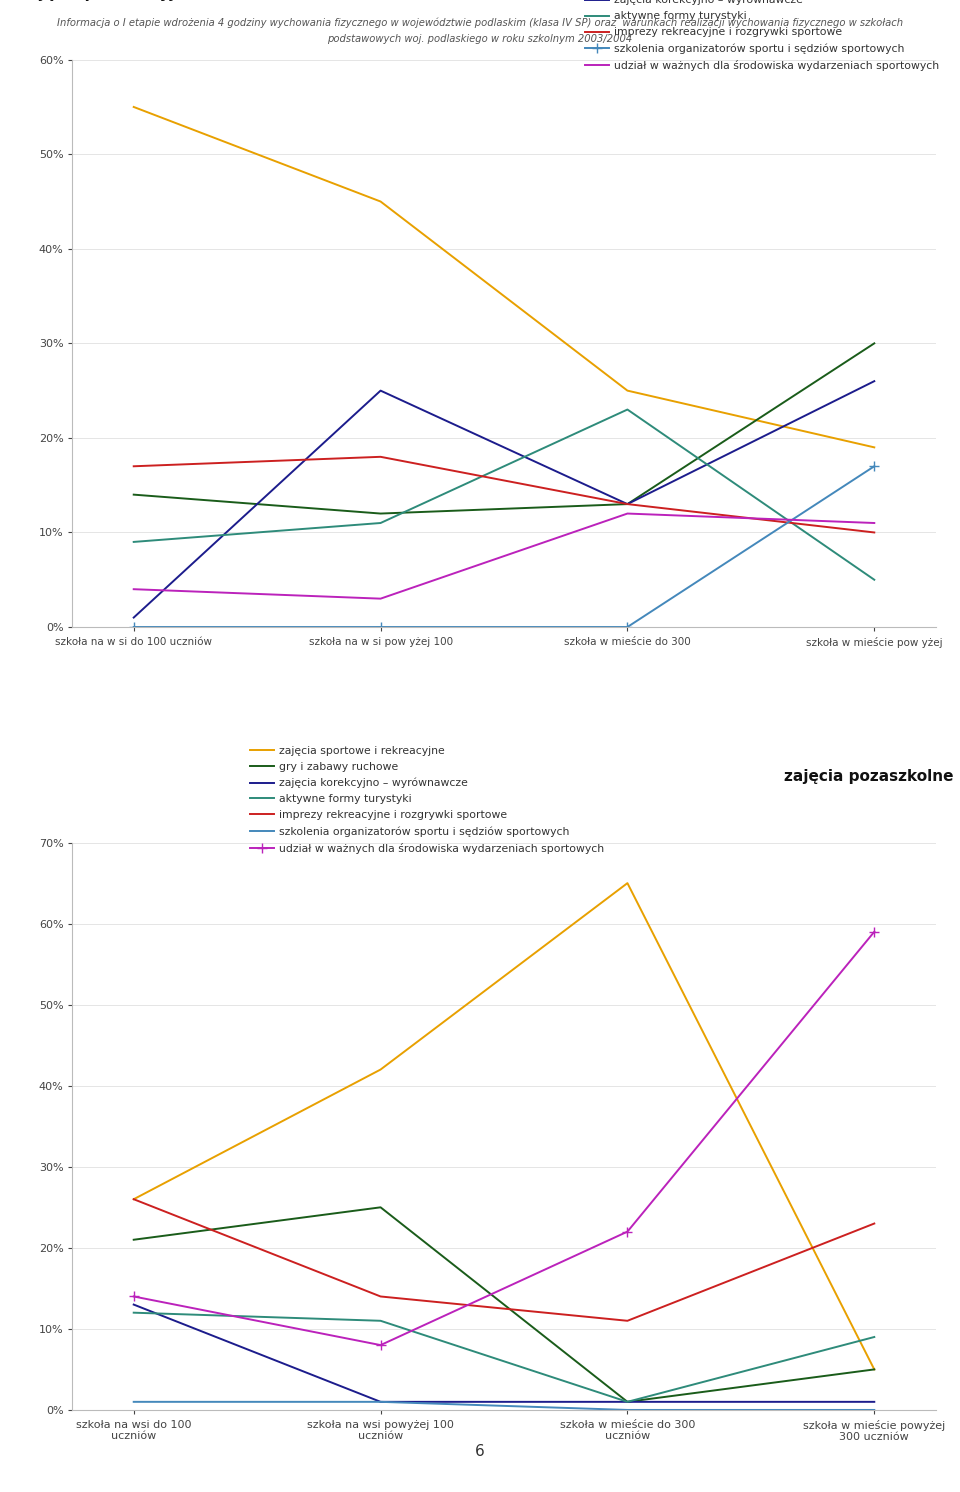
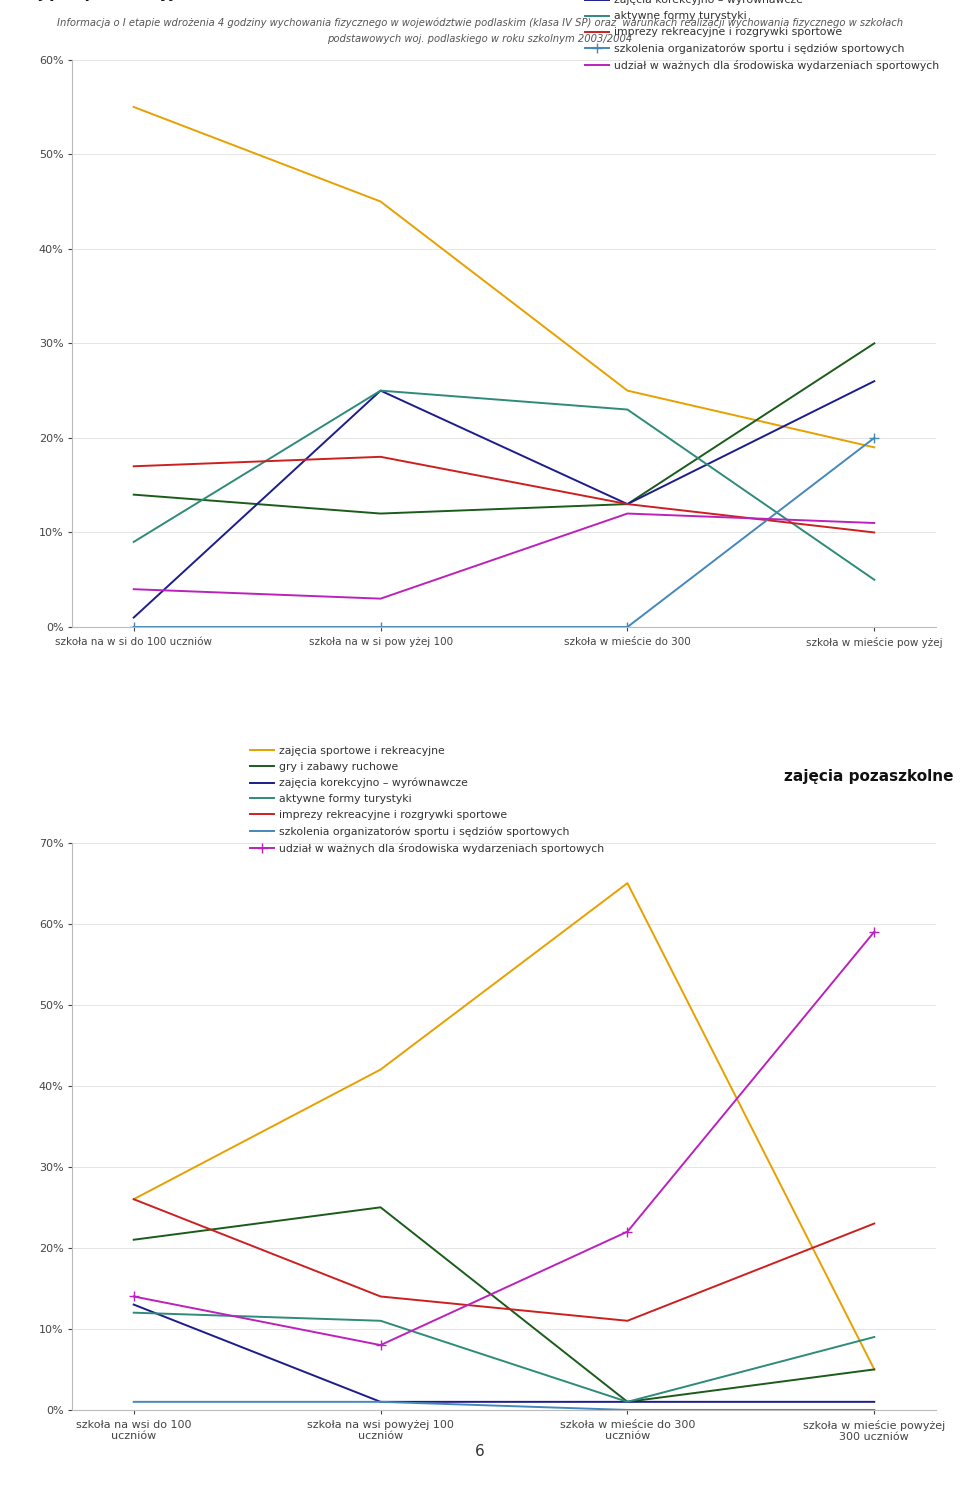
aktywne formy turystyki/szkoła na w si pow yżej 100: 11% -> 25%
szkolenia organizatorów sportu i sędziów sportowych/szkoła w mieście pow yżej: 17% -> 20%
